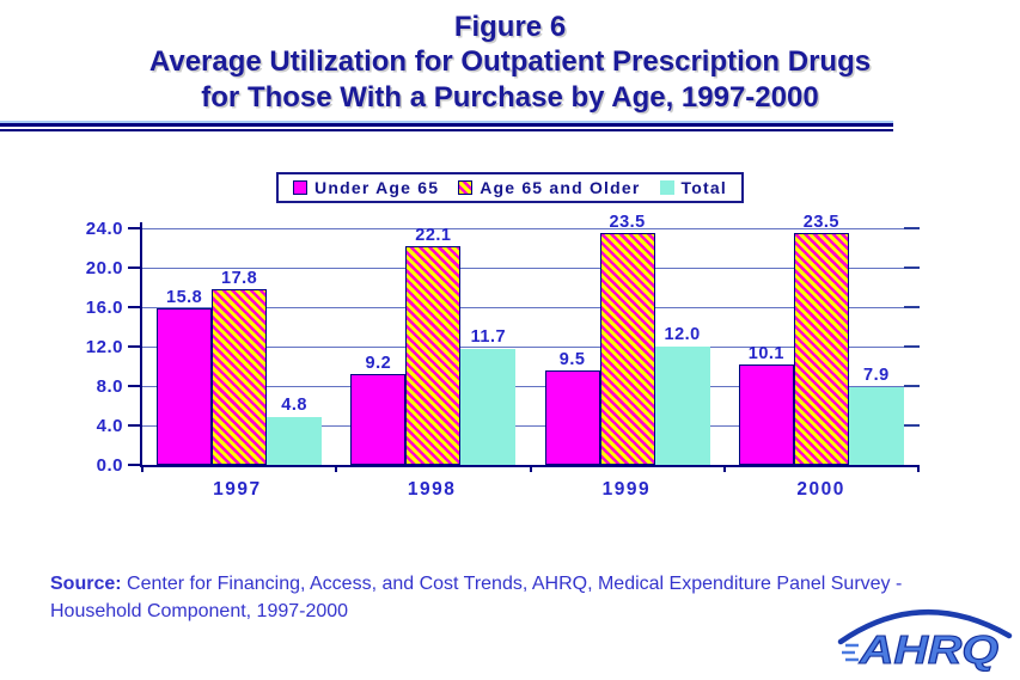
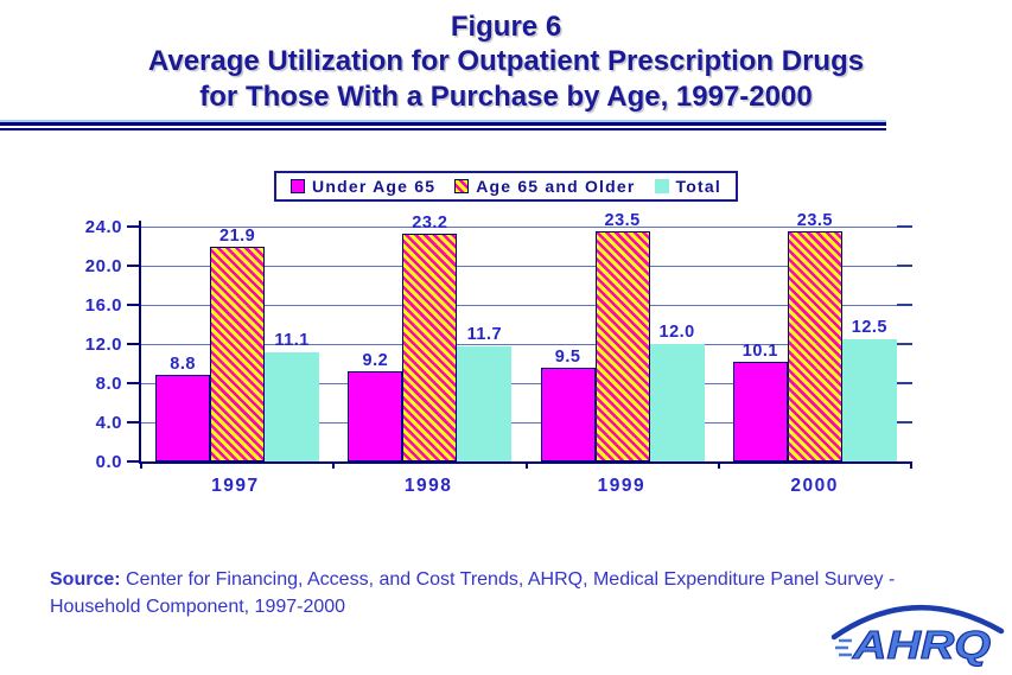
Under Age 65/1997: 15.8 -> 8.8
Age 65 and Older/1997: 17.8 -> 21.9
Total/1997: 4.8 -> 11.1
Age 65 and Older/1998: 22.1 -> 23.2
Total/2000: 7.9 -> 12.5
